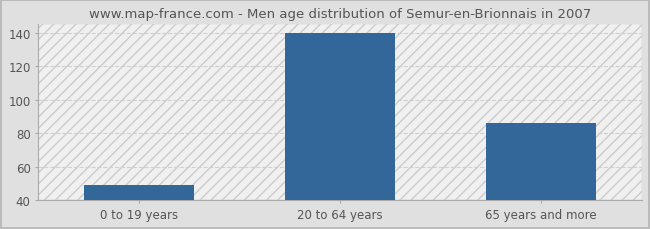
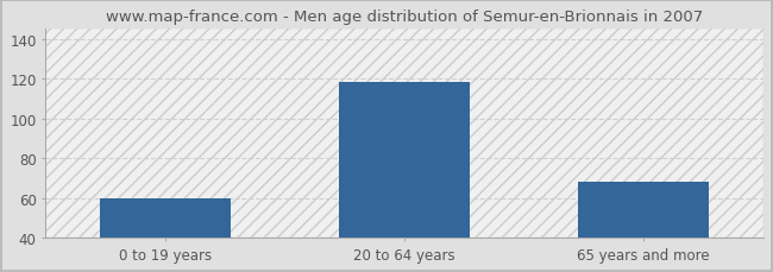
0 to 19 years: 49 -> 60
20 to 64 years: 140 -> 118
65 years and more: 86 -> 68
